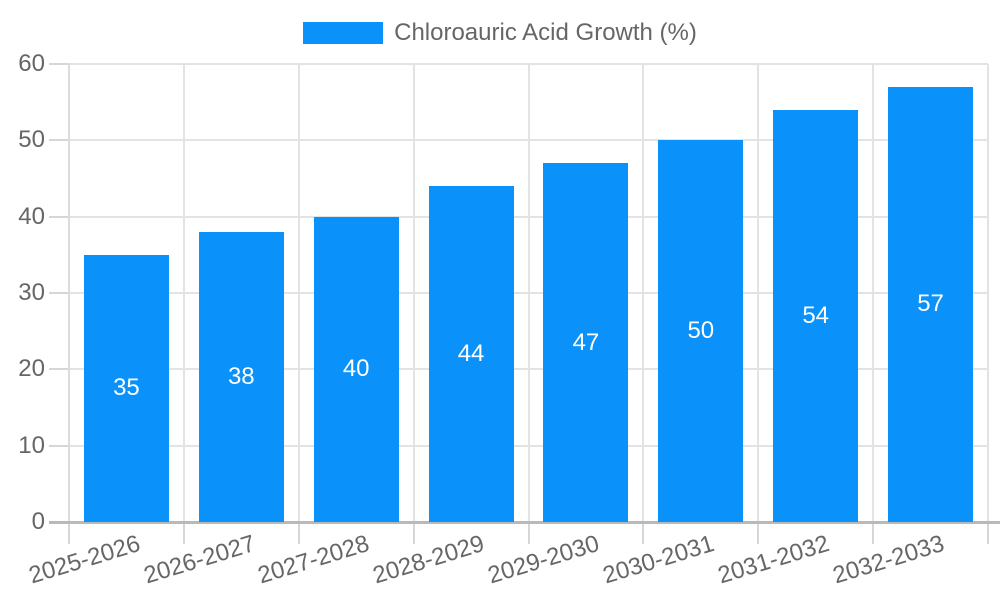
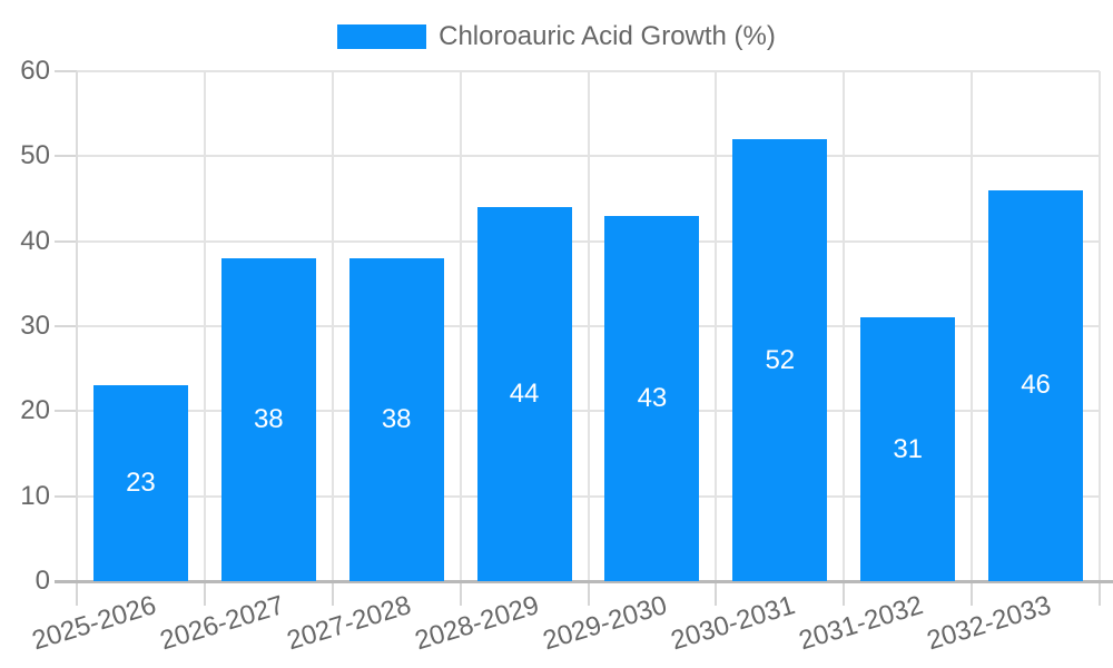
2025-2026: 35 -> 23
2027-2028: 40 -> 38
2029-2030: 47 -> 43
2030-2031: 50 -> 52
2031-2032: 54 -> 31
2032-2033: 57 -> 46
